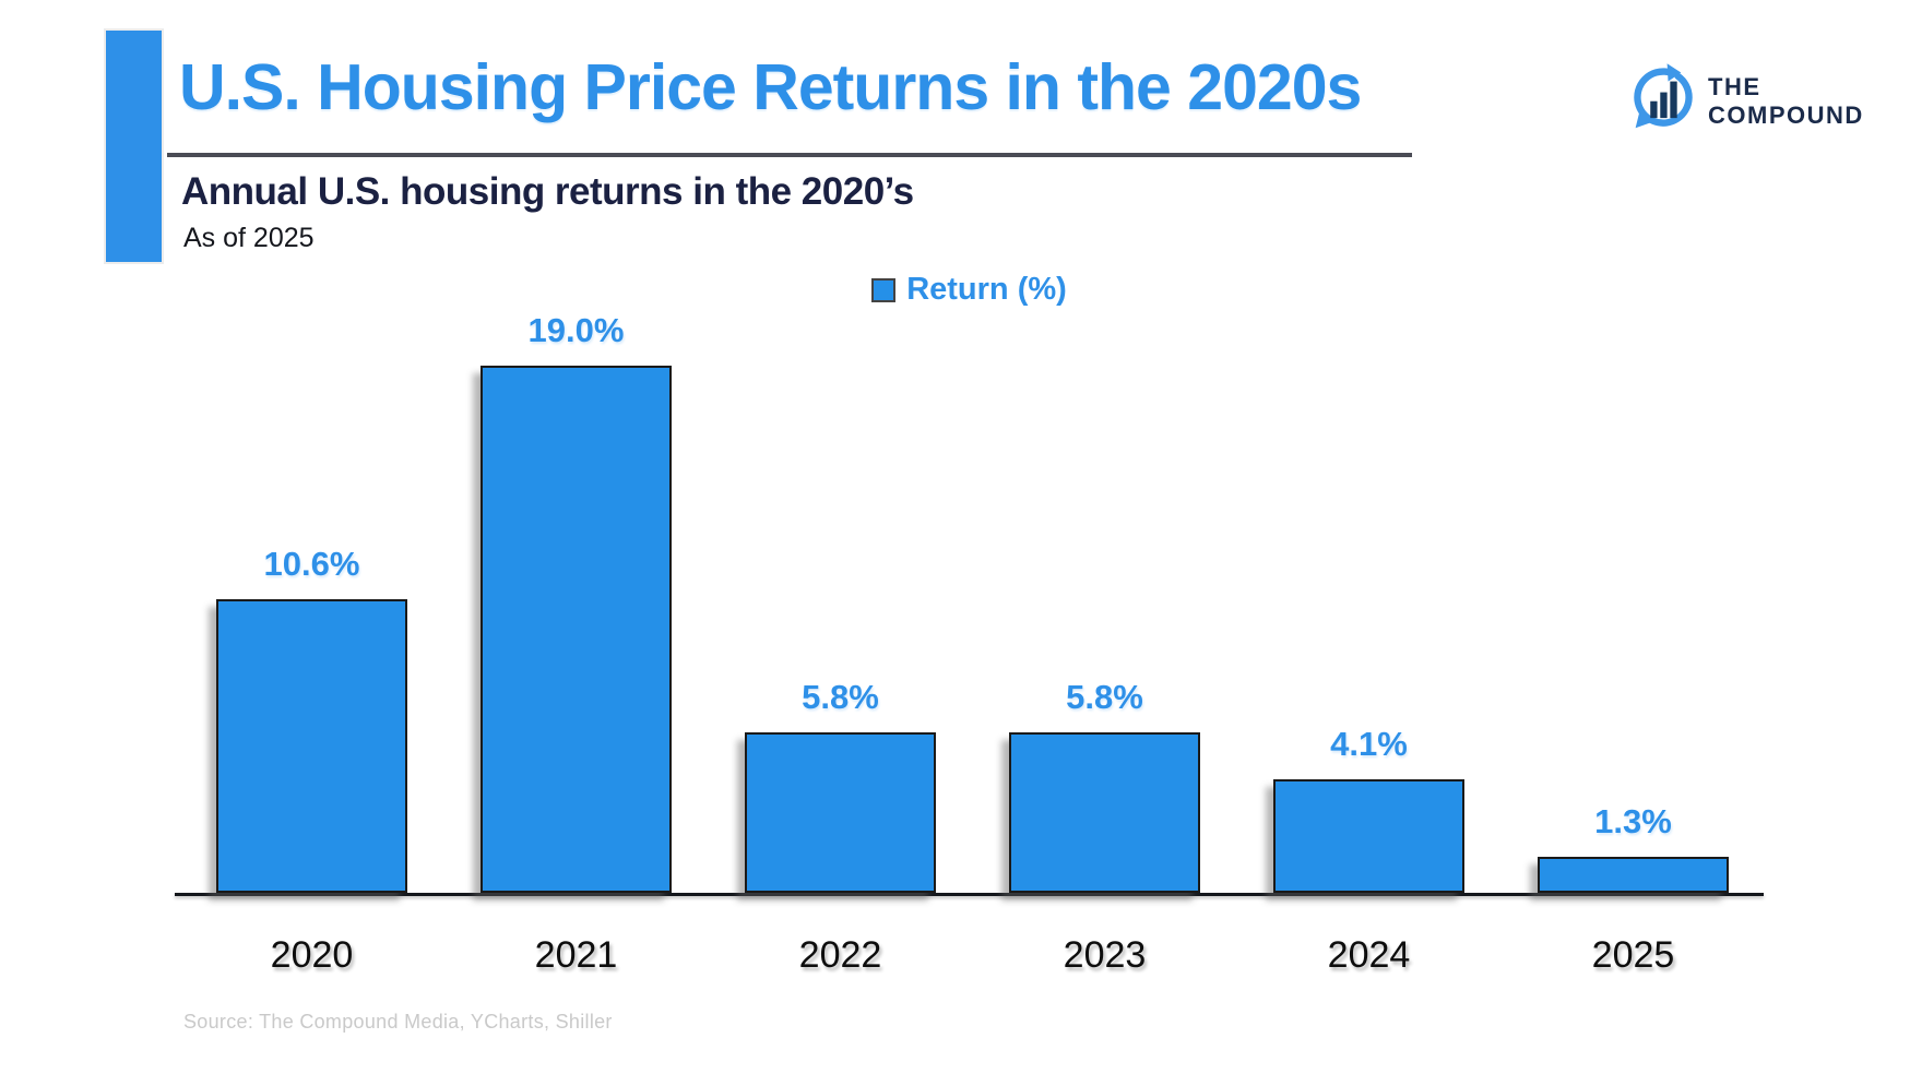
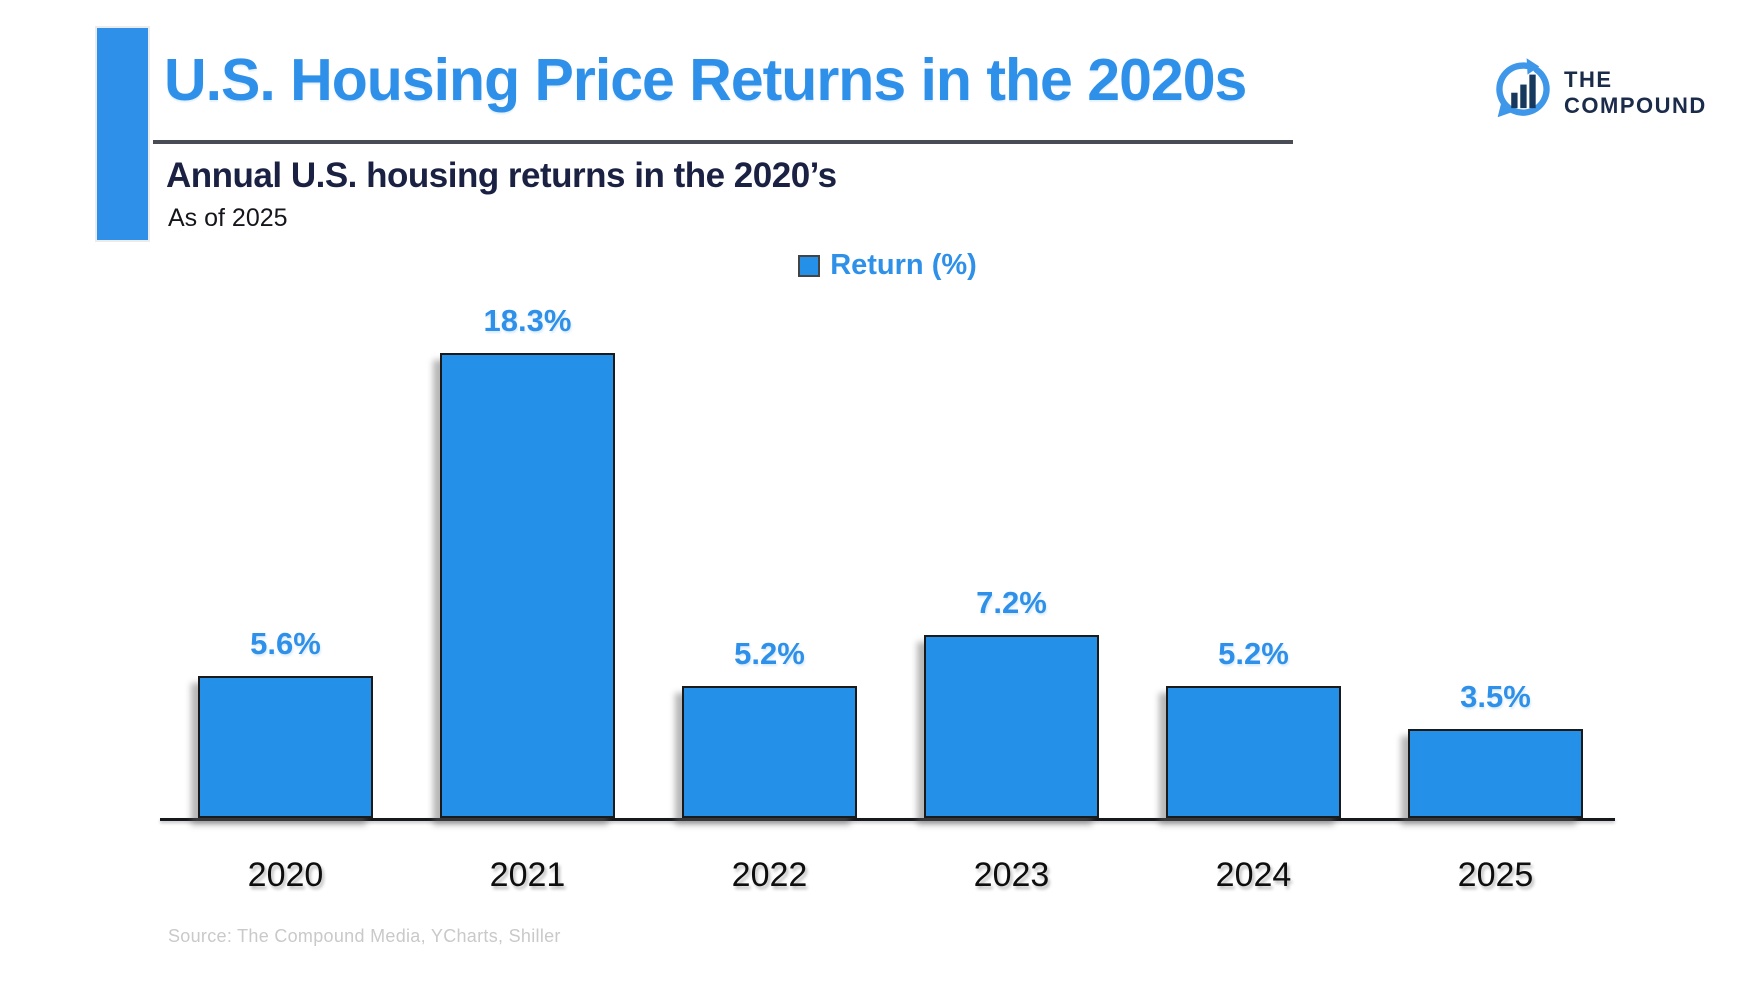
2020: 10.6% -> 5.6%
2021: 19.0% -> 18.3%
2022: 5.8% -> 5.2%
2023: 5.8% -> 7.2%
2024: 4.1% -> 5.2%
2025: 1.3% -> 3.5%
